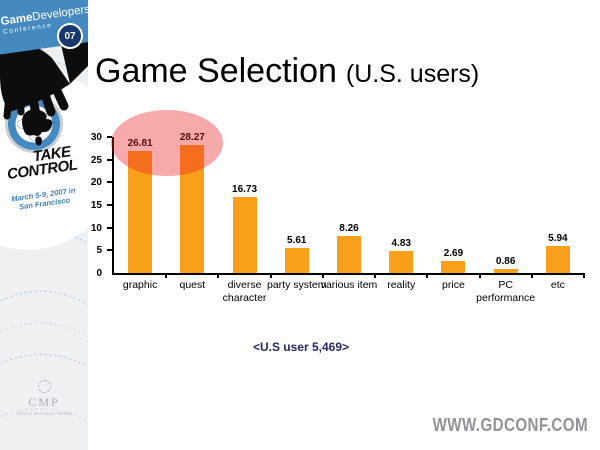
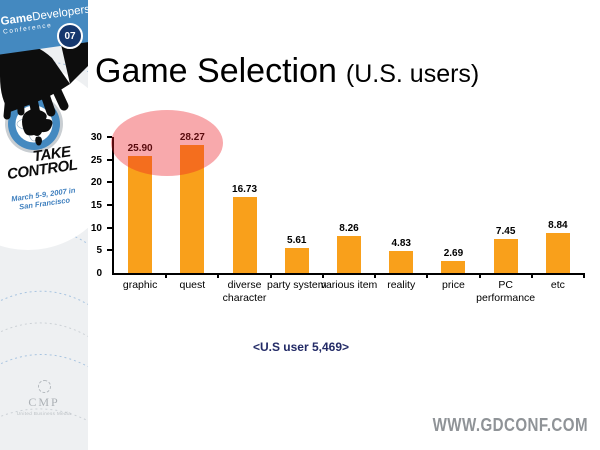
graphic: 26.81 -> 25.90
PC performance: 0.86 -> 7.45
etc: 5.94 -> 8.84
